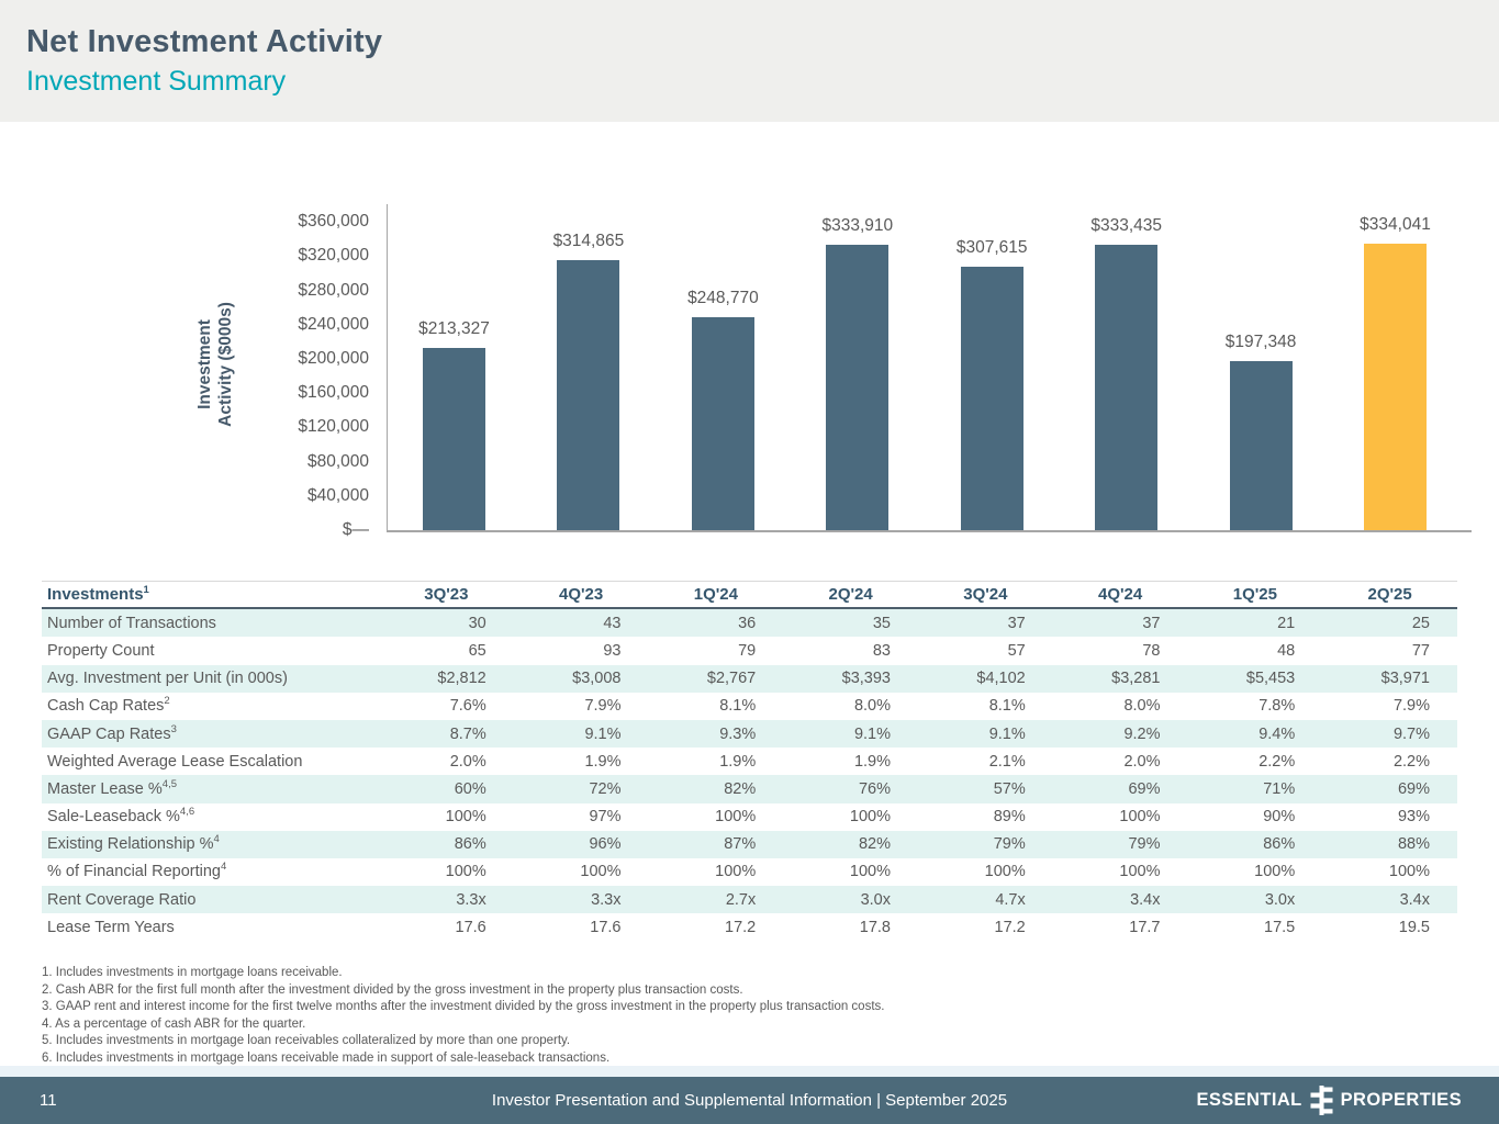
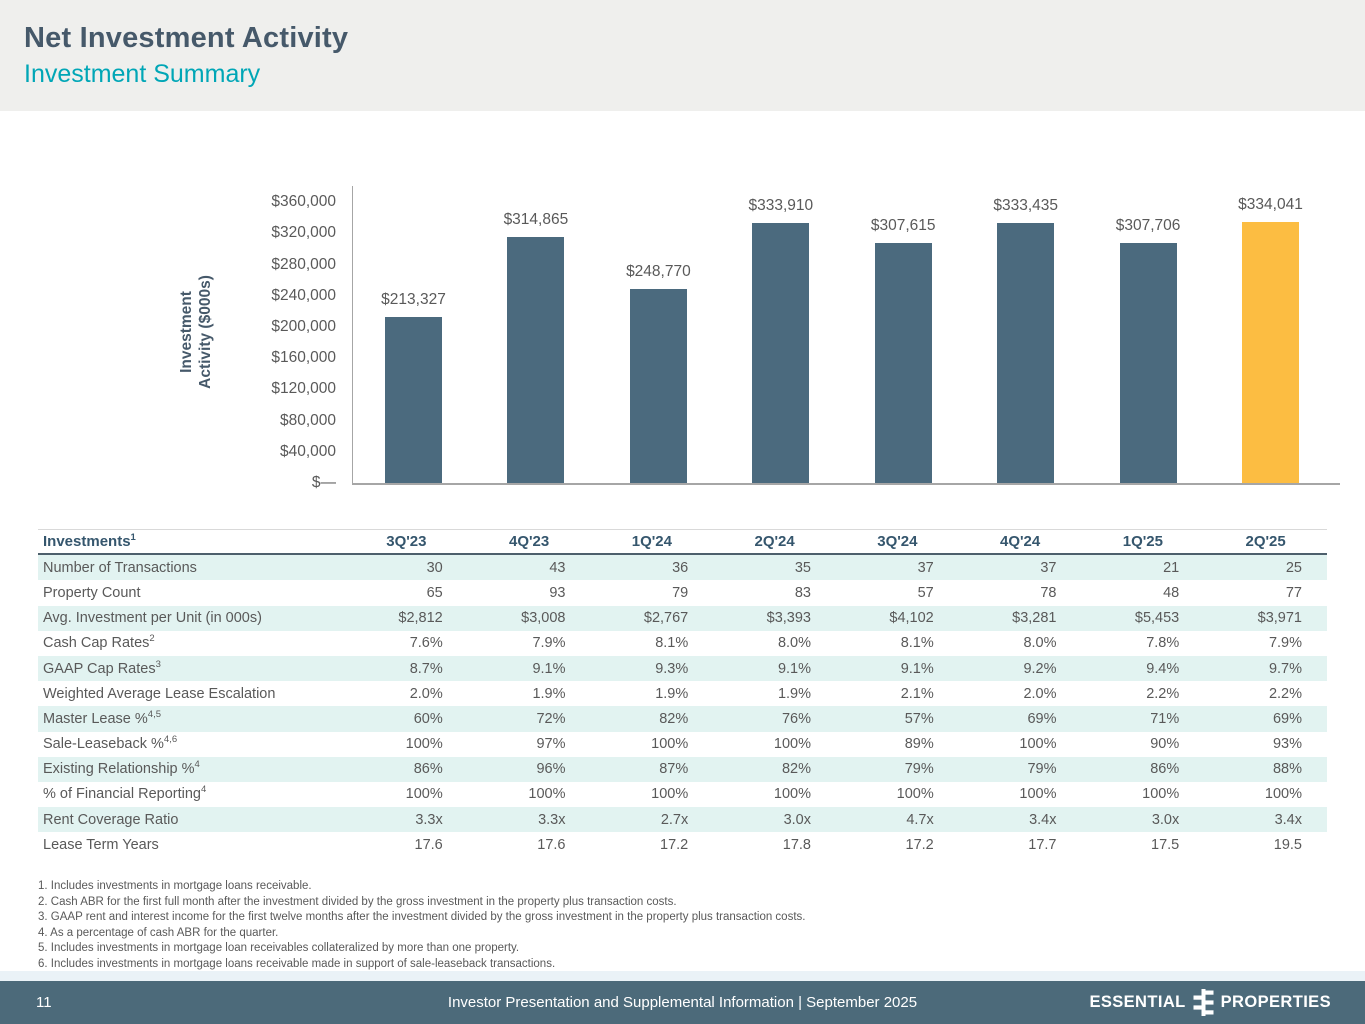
1Q'25: $197,348 -> $307,706
